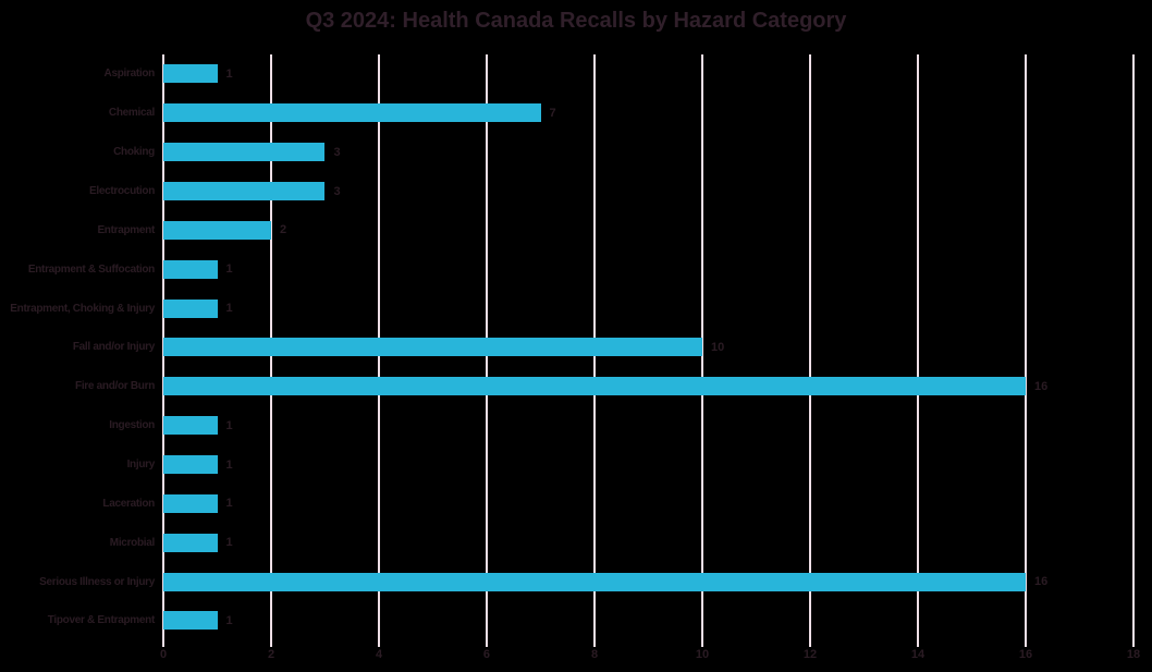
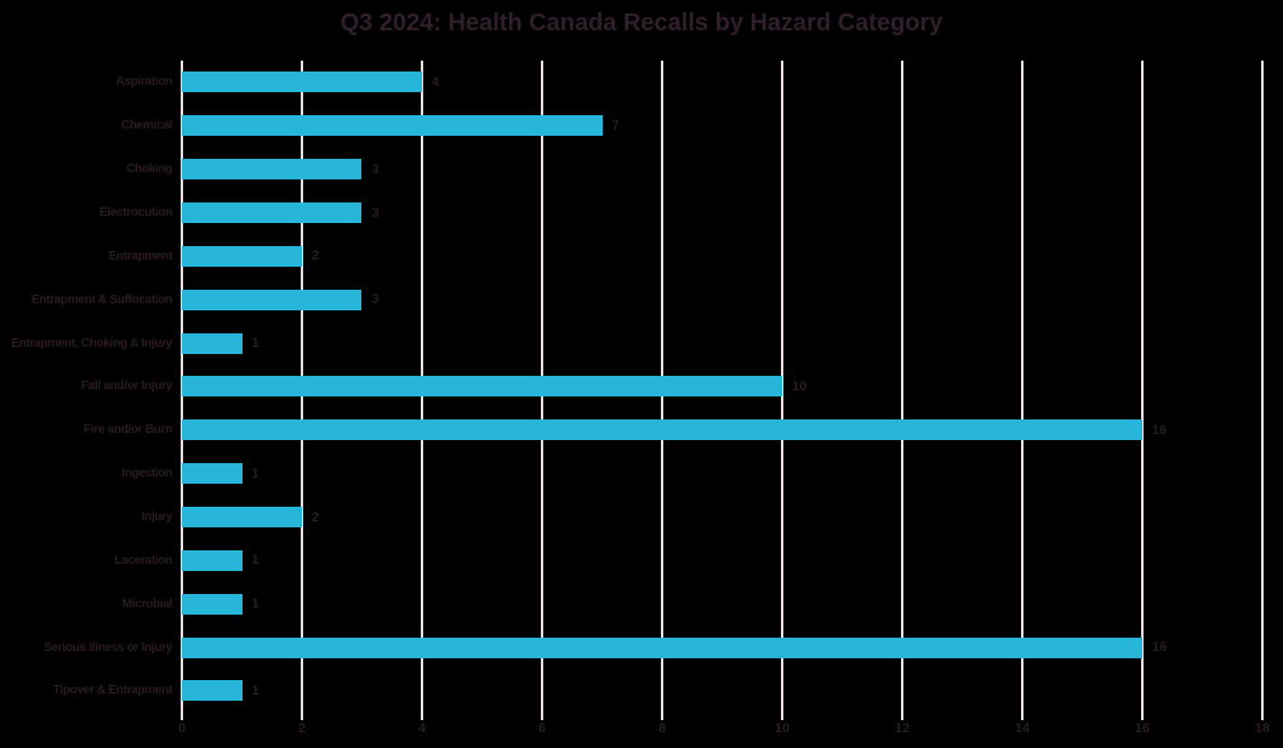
Aspiration: 1 -> 4
Entrapment & Suffocation: 1 -> 3
Injury: 1 -> 2
